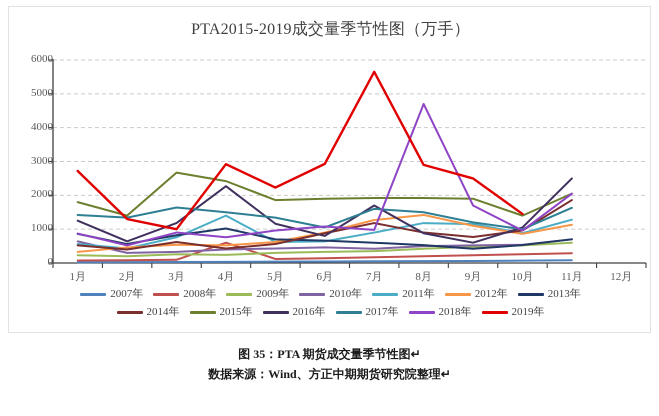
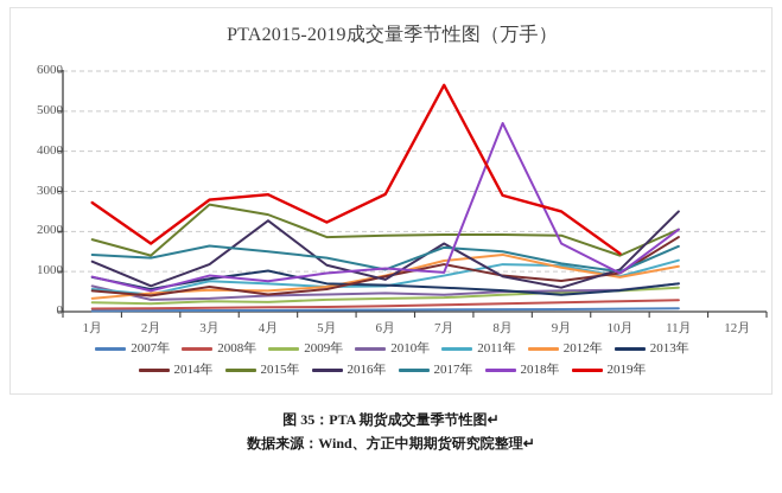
2019年/2月: 1300 -> 1700
2019年/3月: 1000 -> 2800
2008年/4月: 600 -> 100
2011年/4月: 1400 -> 700
